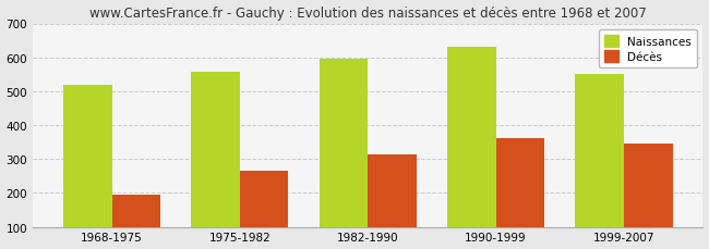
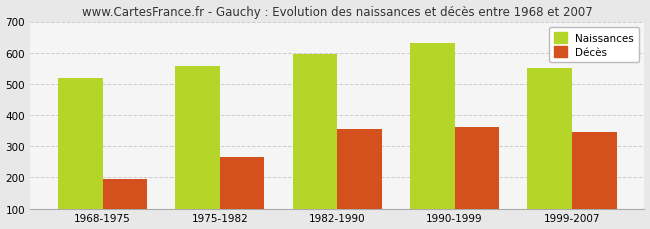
Décès/1982-1990: 312 -> 355
